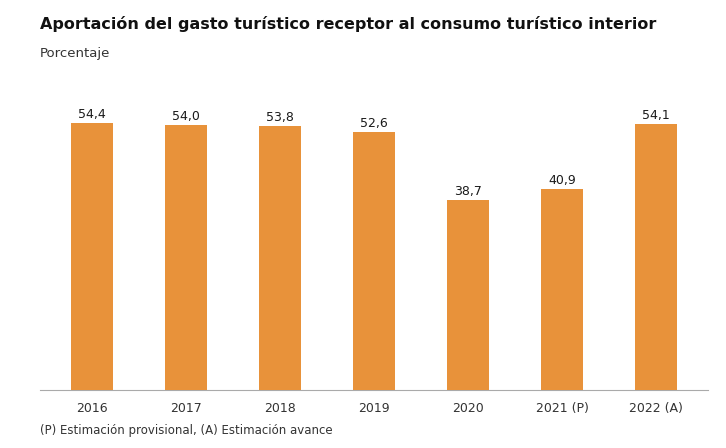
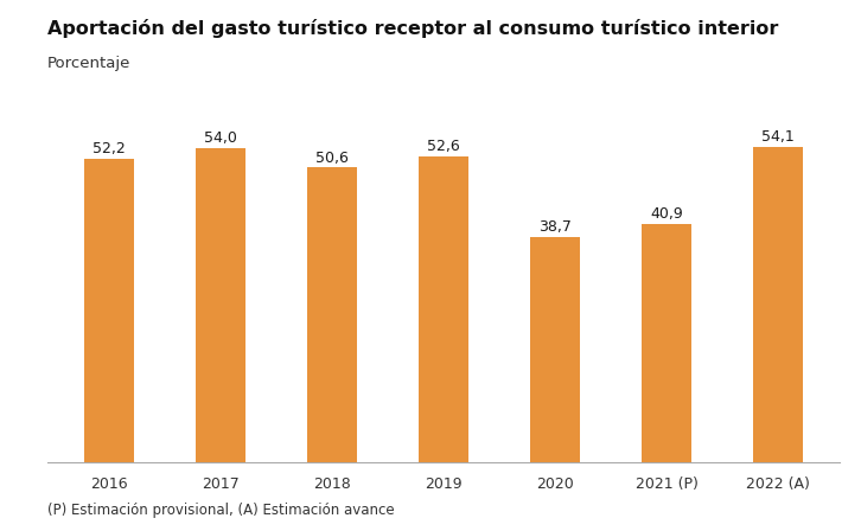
2016: 54,4 -> 52,2
2018: 53,8 -> 50,6
